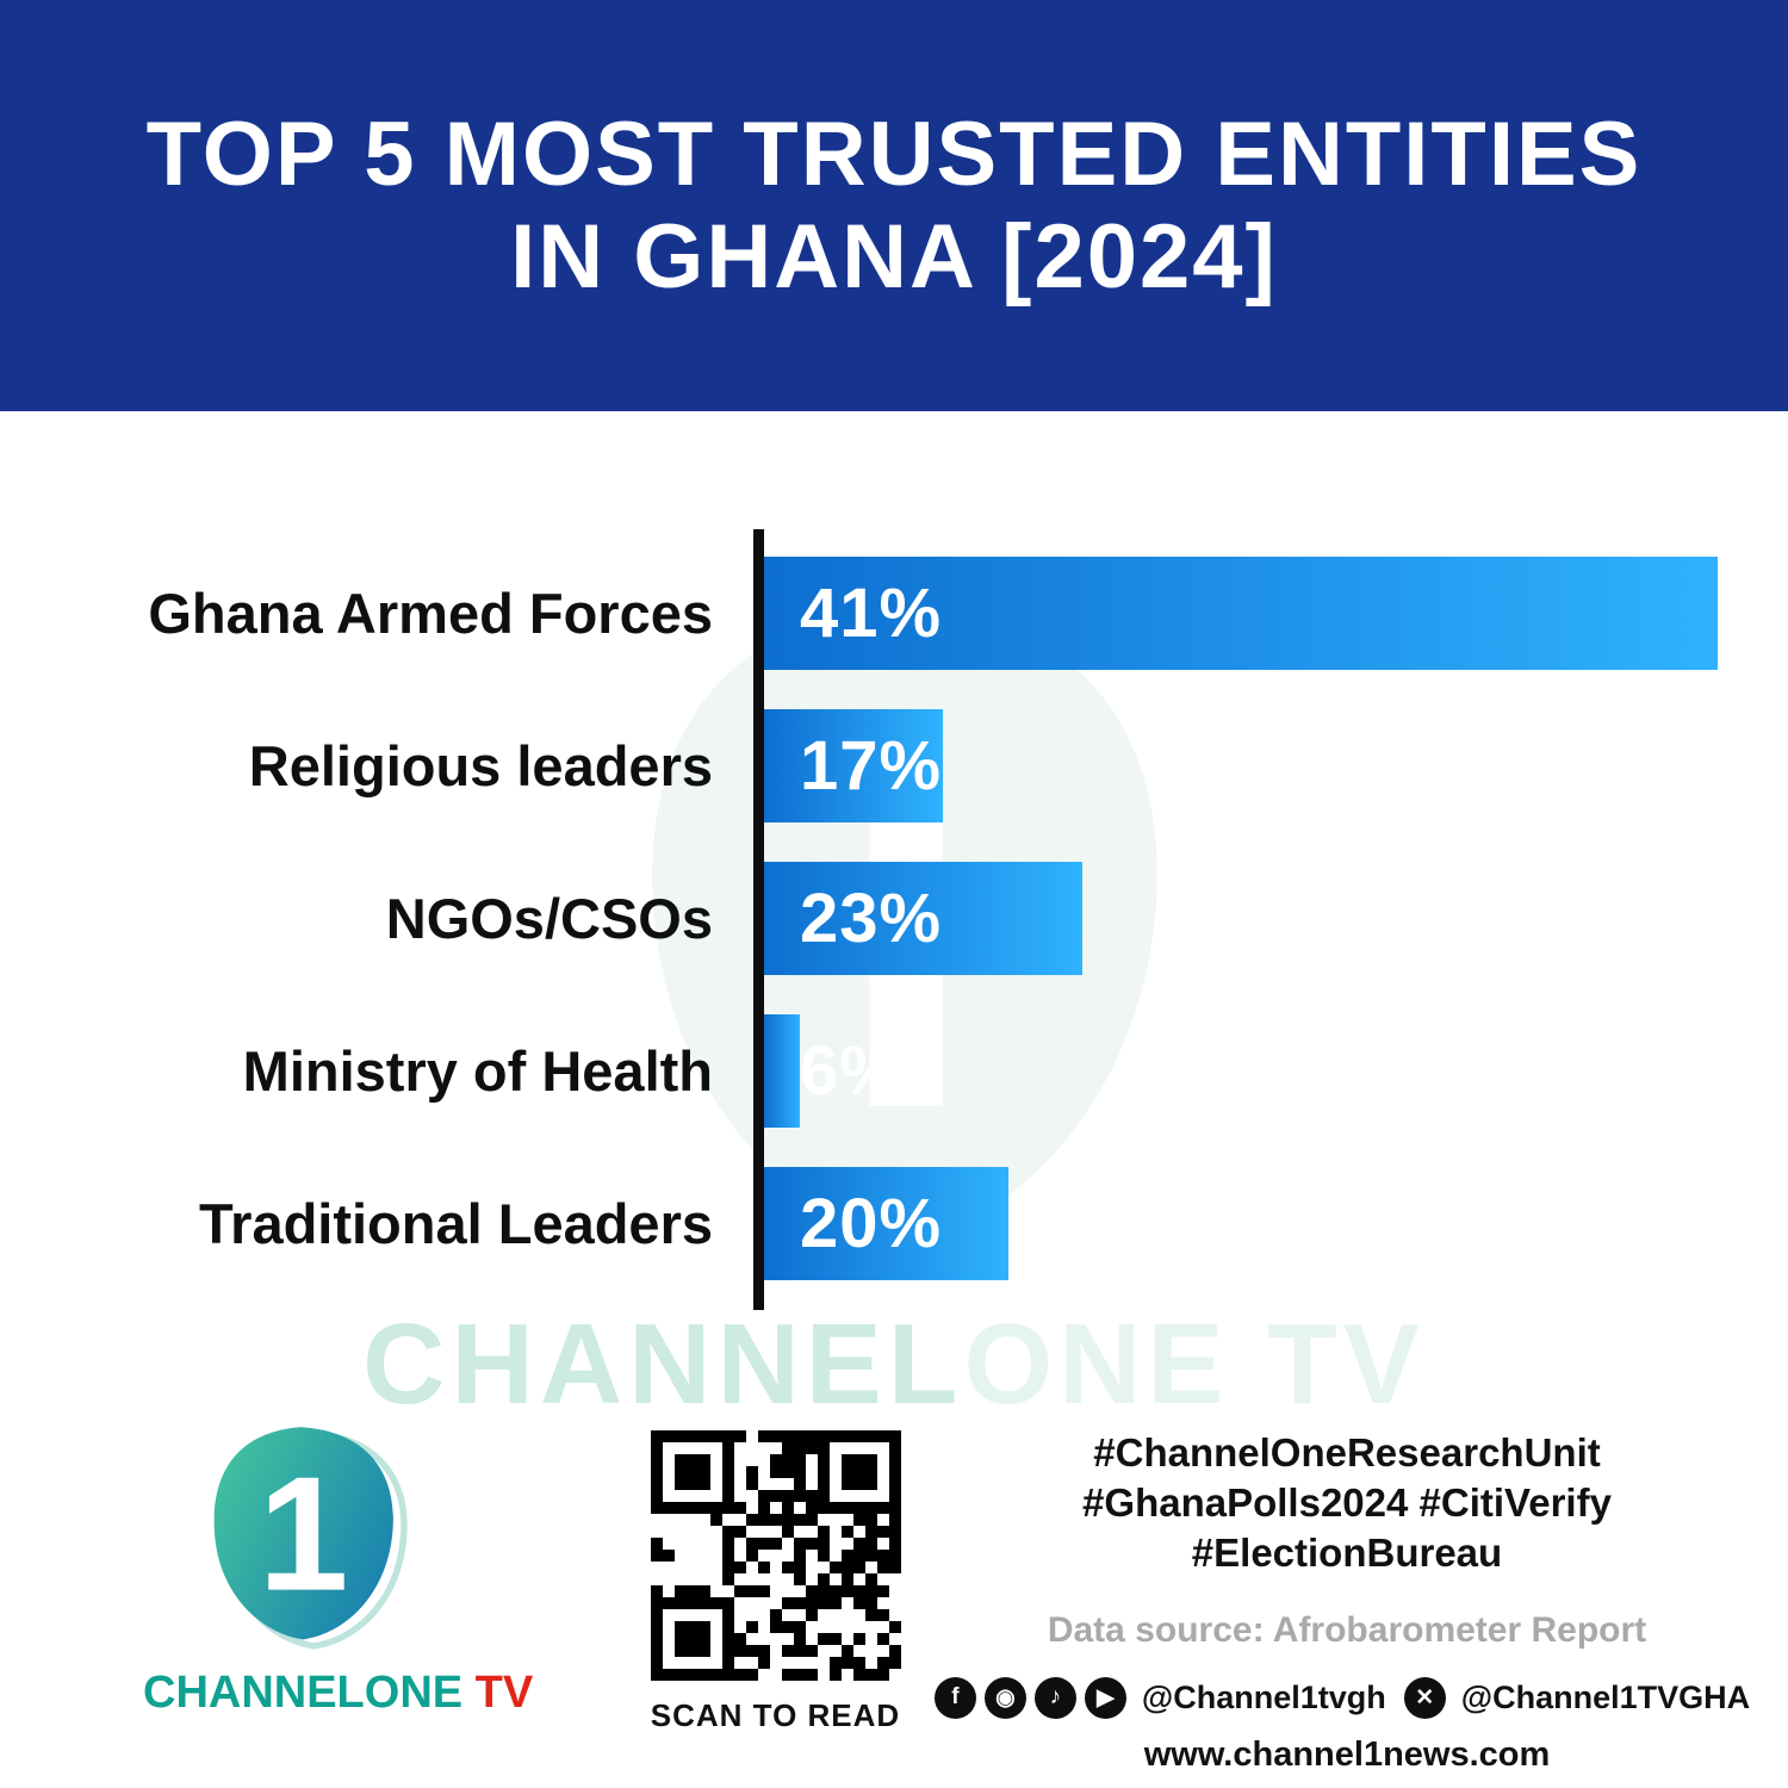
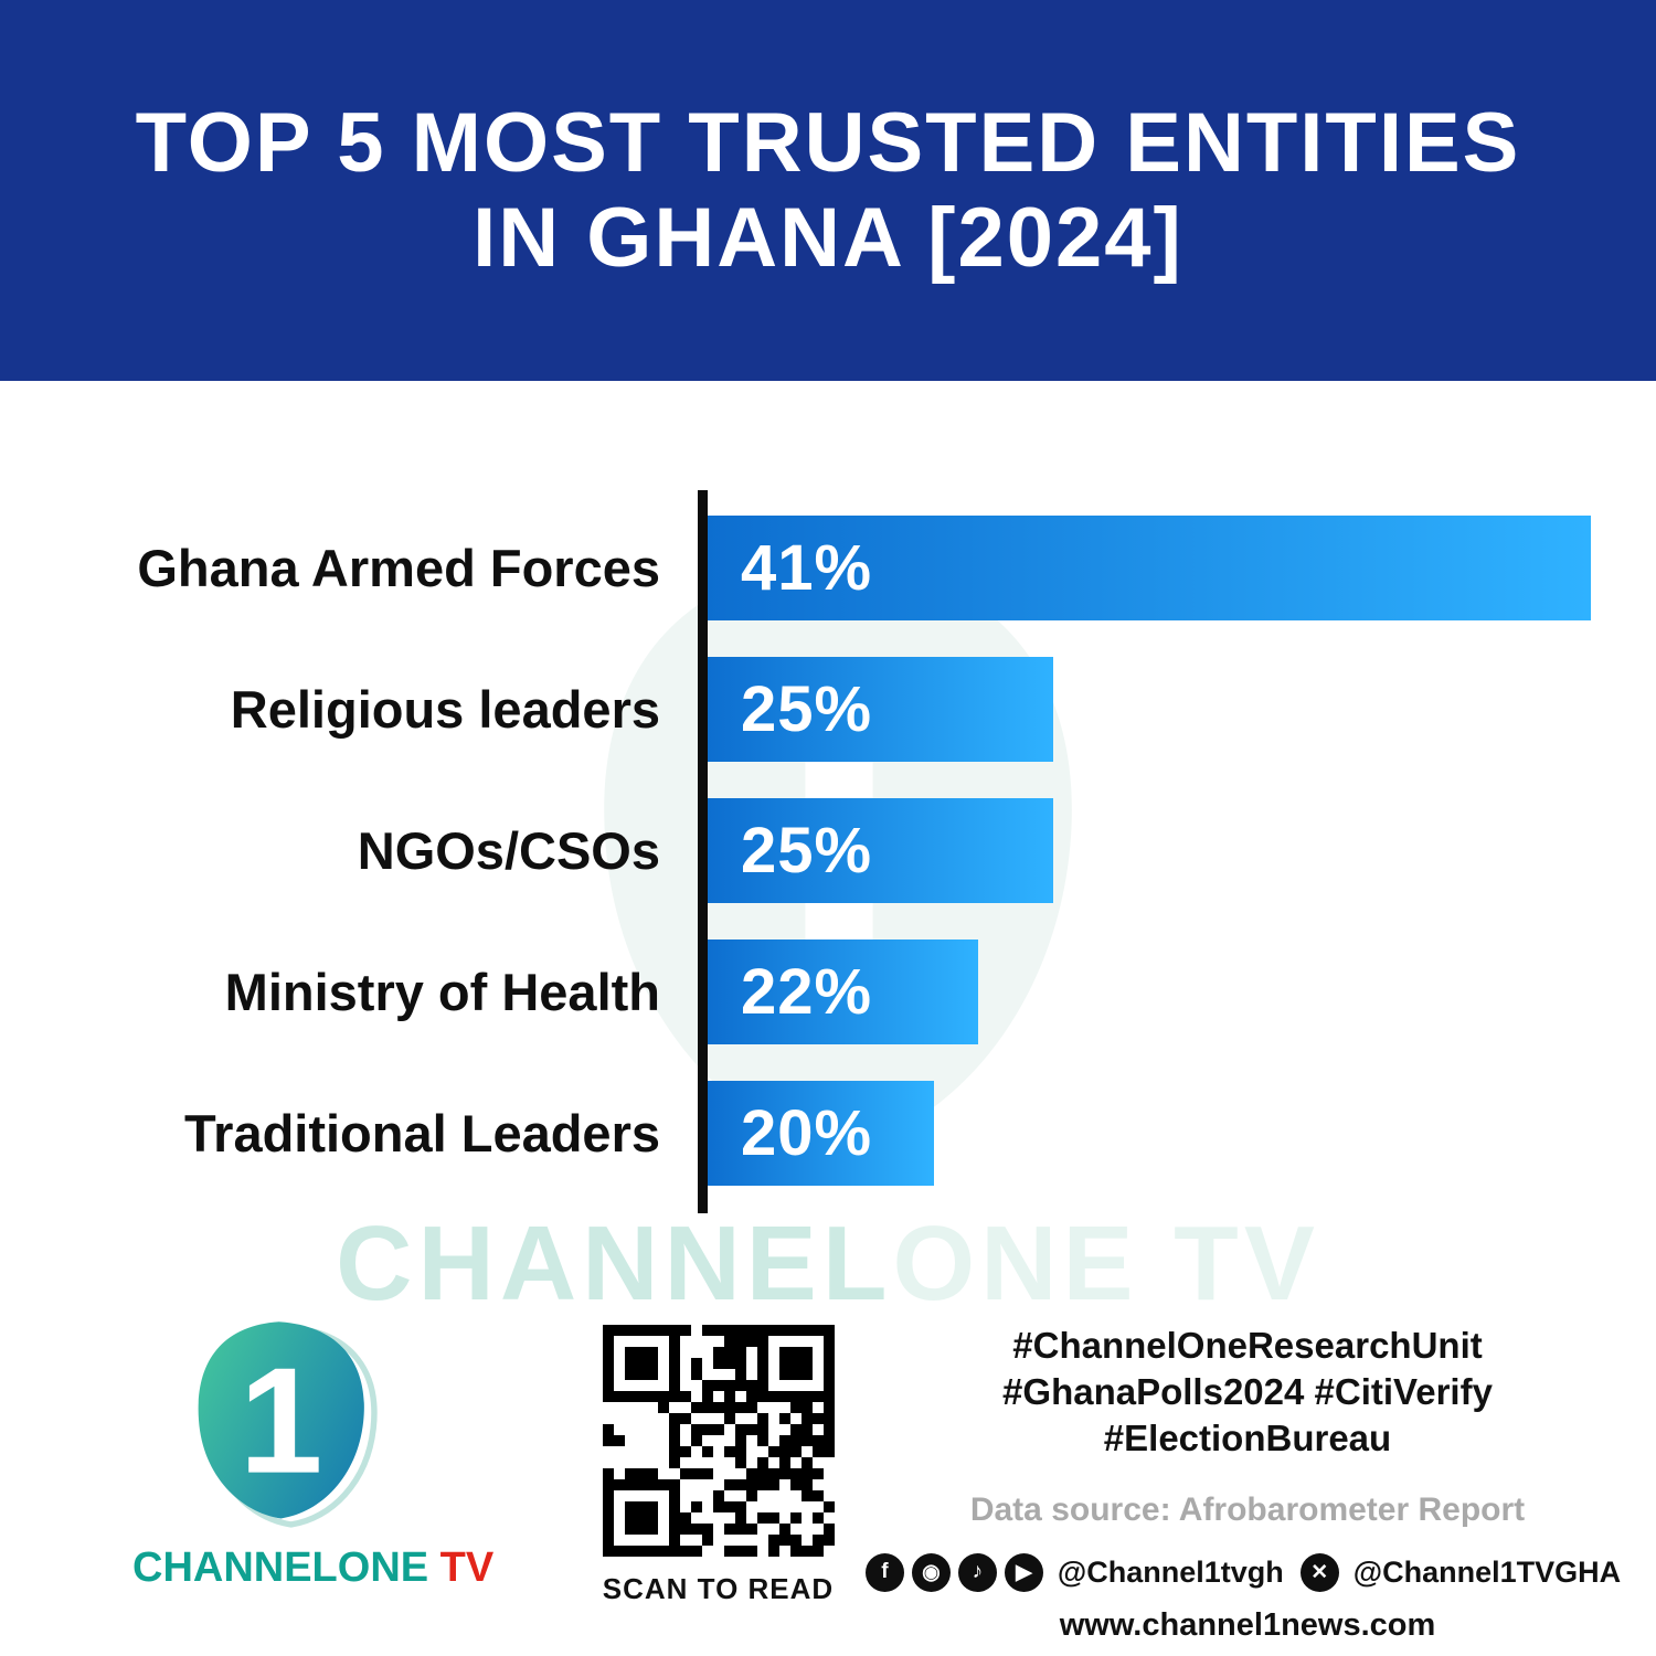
Religious leaders: 17% -> 25%
NGOs/CSOs: 23% -> 25%
Ministry of Health: 6% -> 22%
